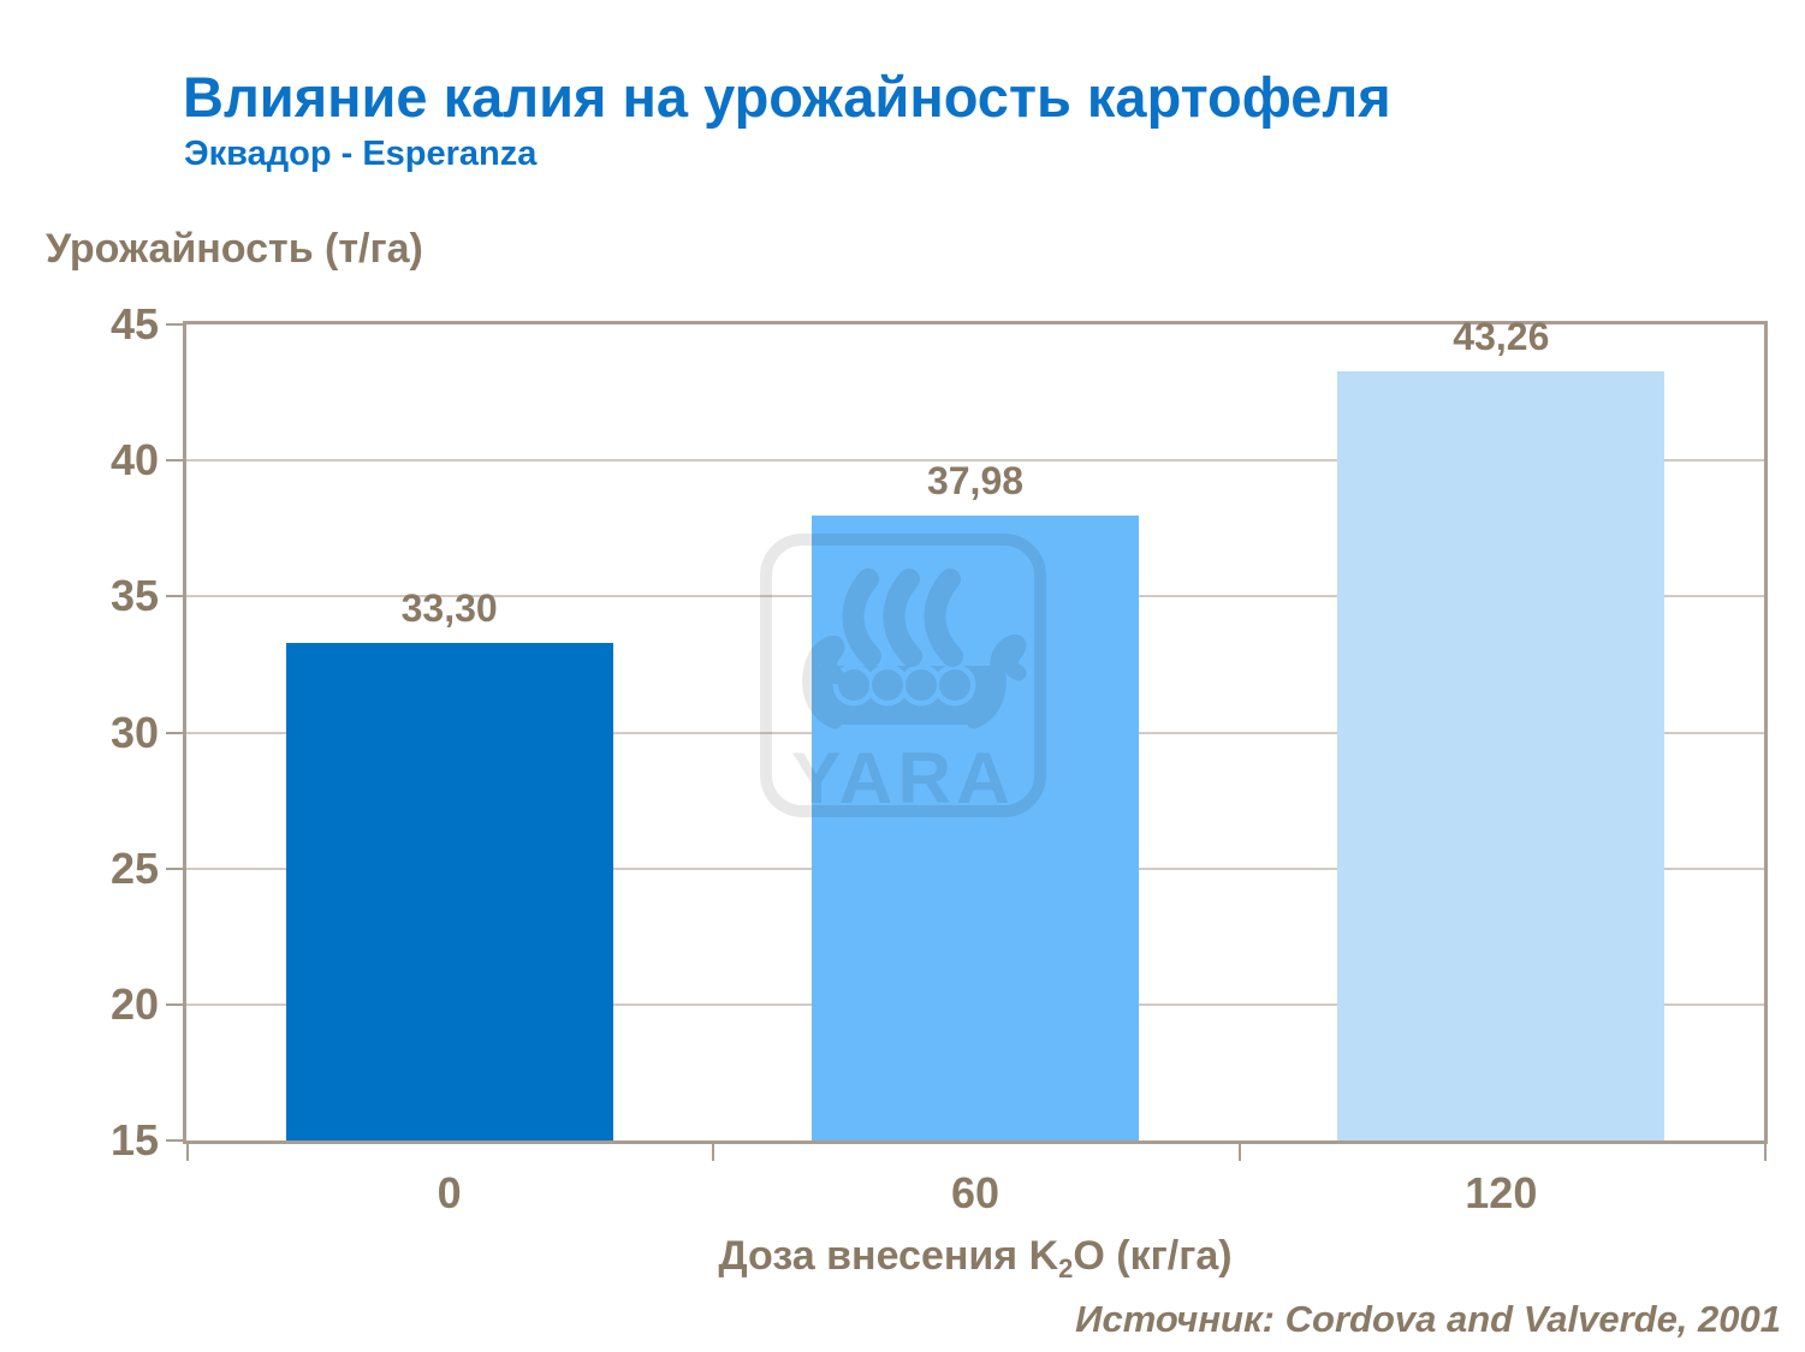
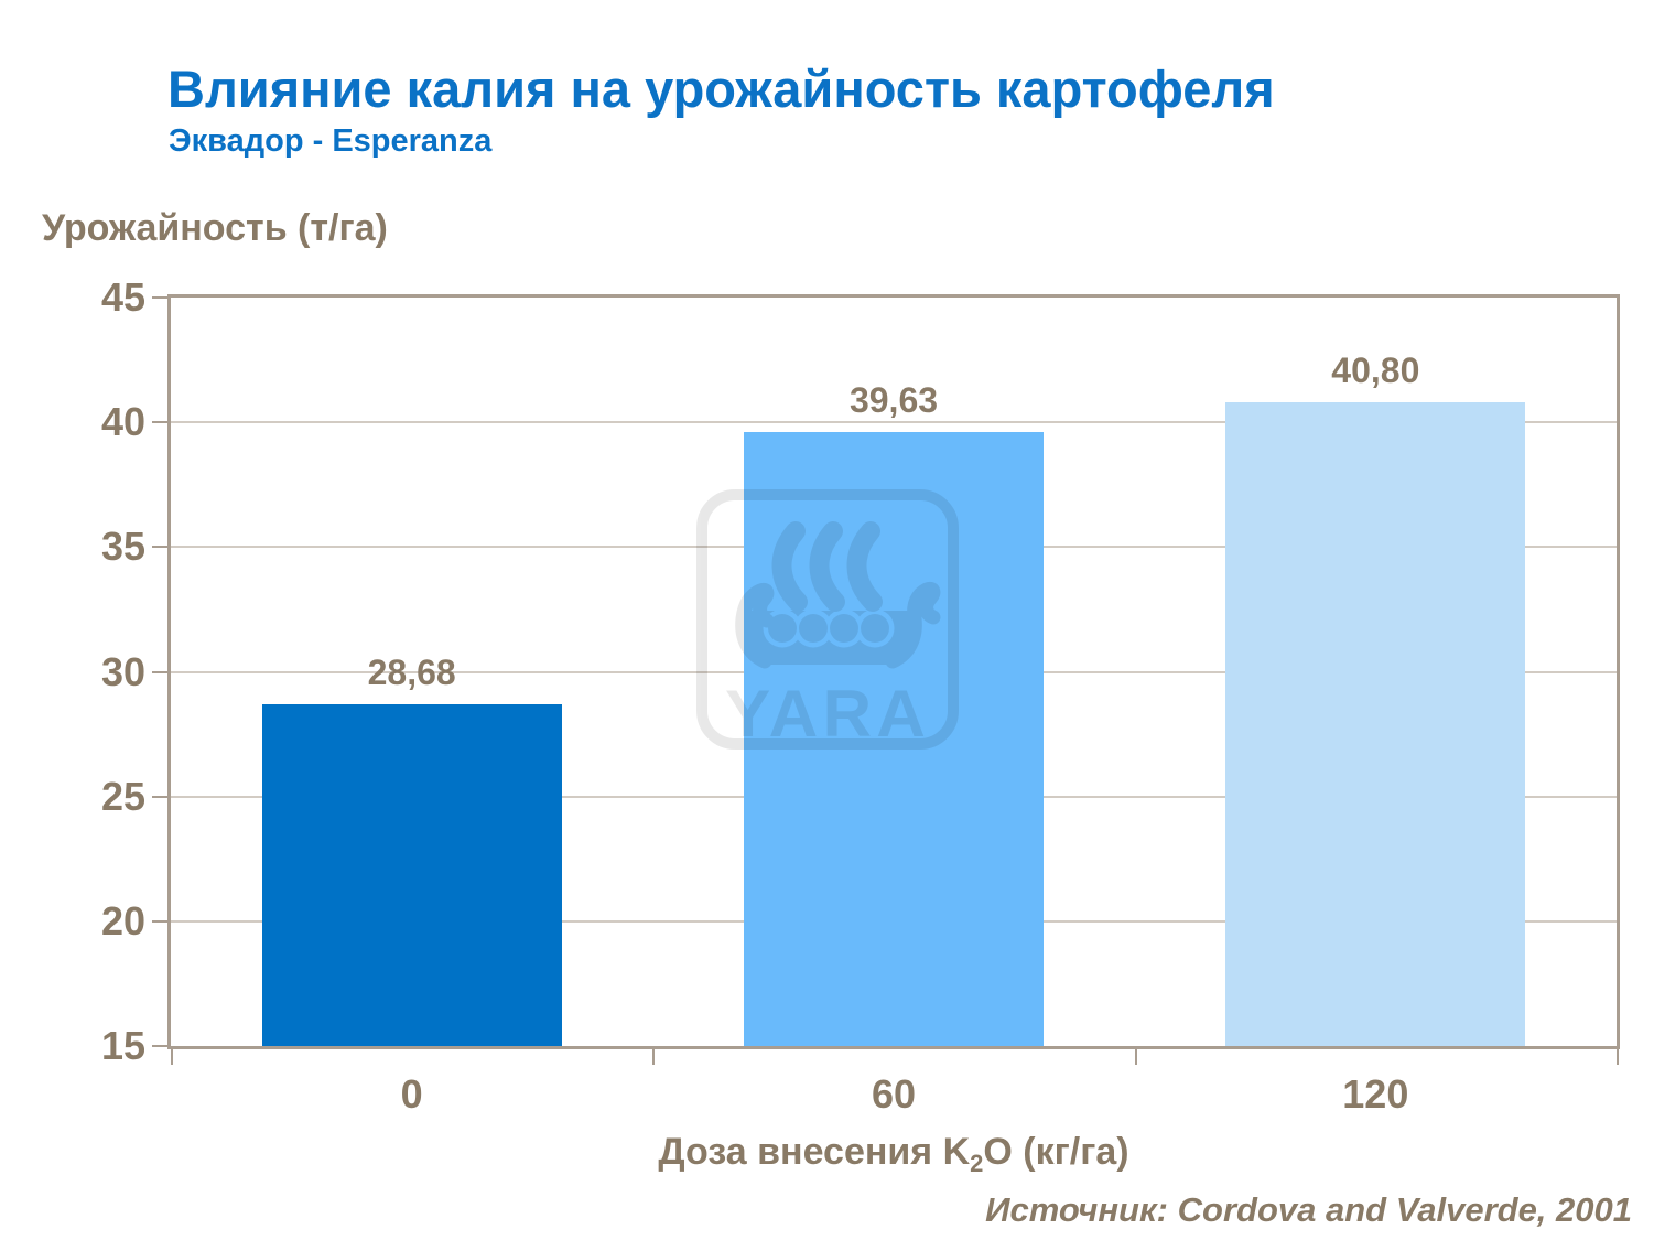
0: 33,30 -> 28,68
60: 37,98 -> 39,63
120: 43,26 -> 40,80
